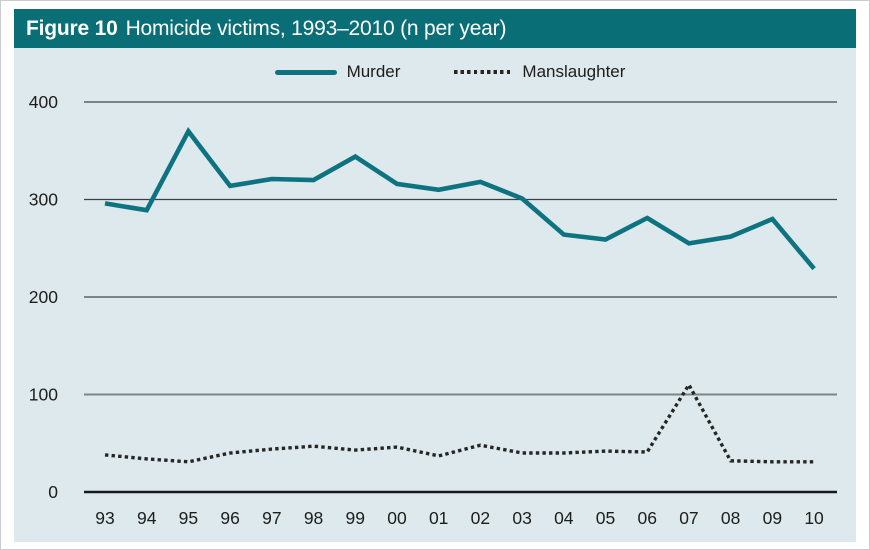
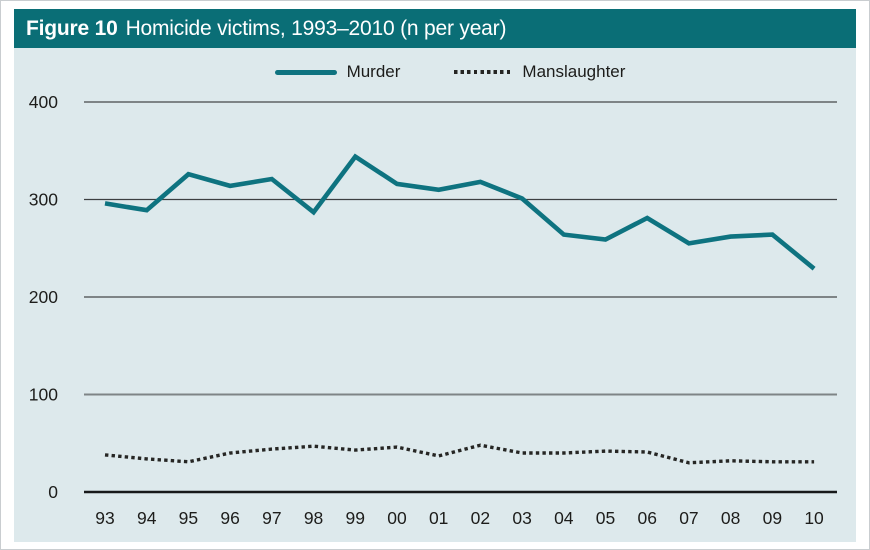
Murder/95: 370 -> 330
Murder/98: 320 -> 290
Manslaughter/07: 110 -> 30
Murder/09: 280 -> 260
